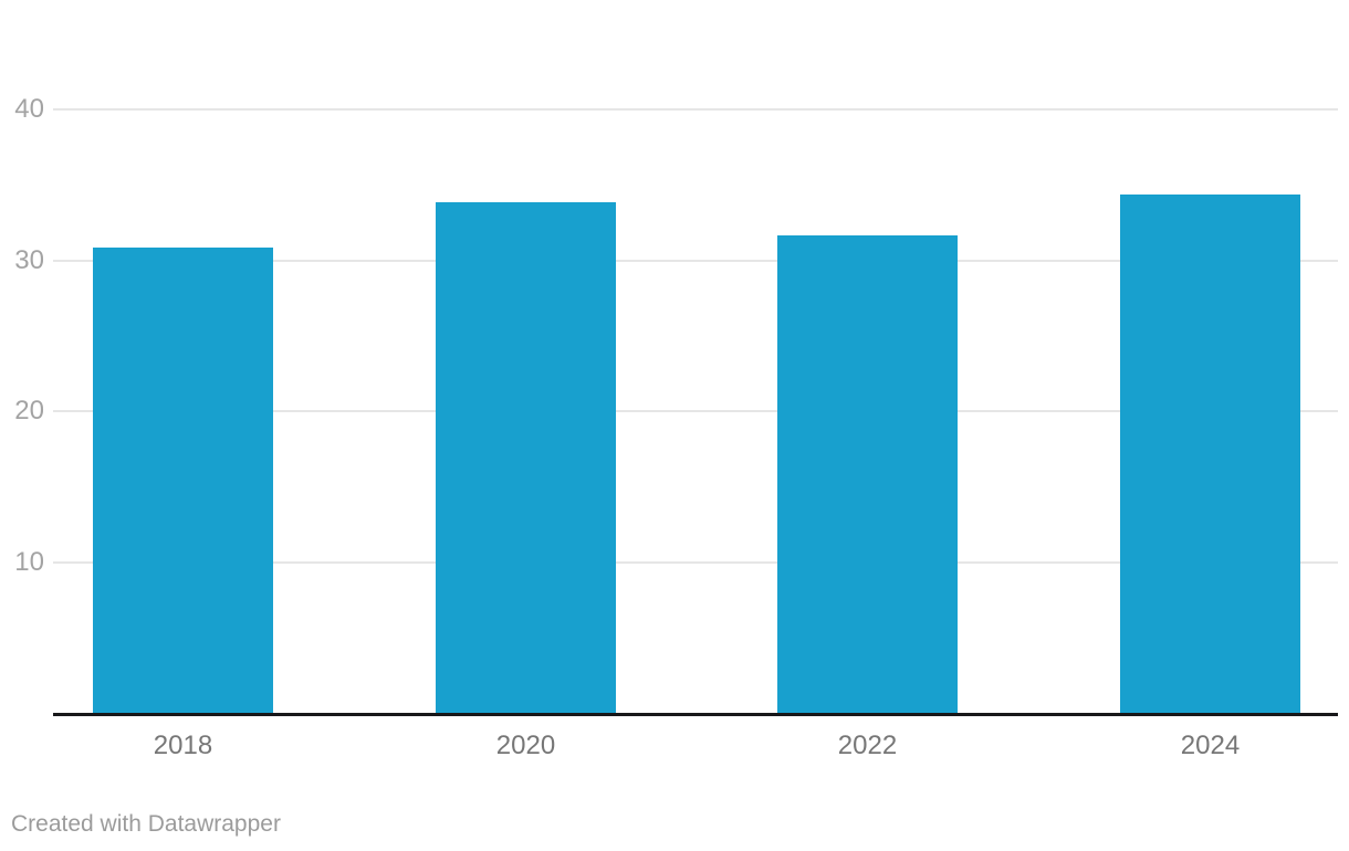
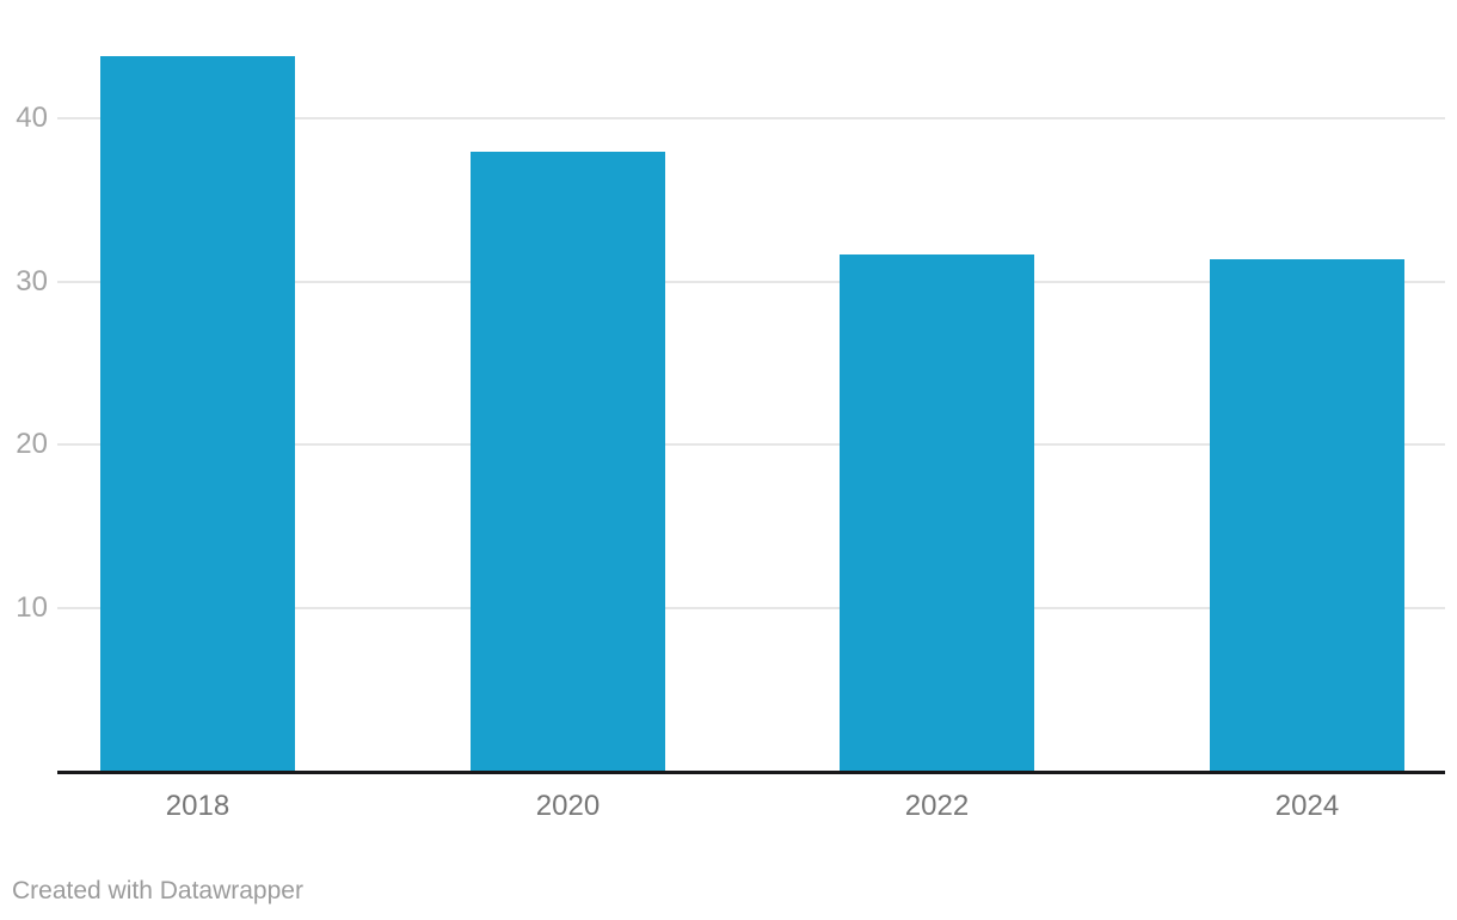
2018: 30.8 -> 43.7
2020: 33.8 -> 37.9
2024: 34.3 -> 31.3
